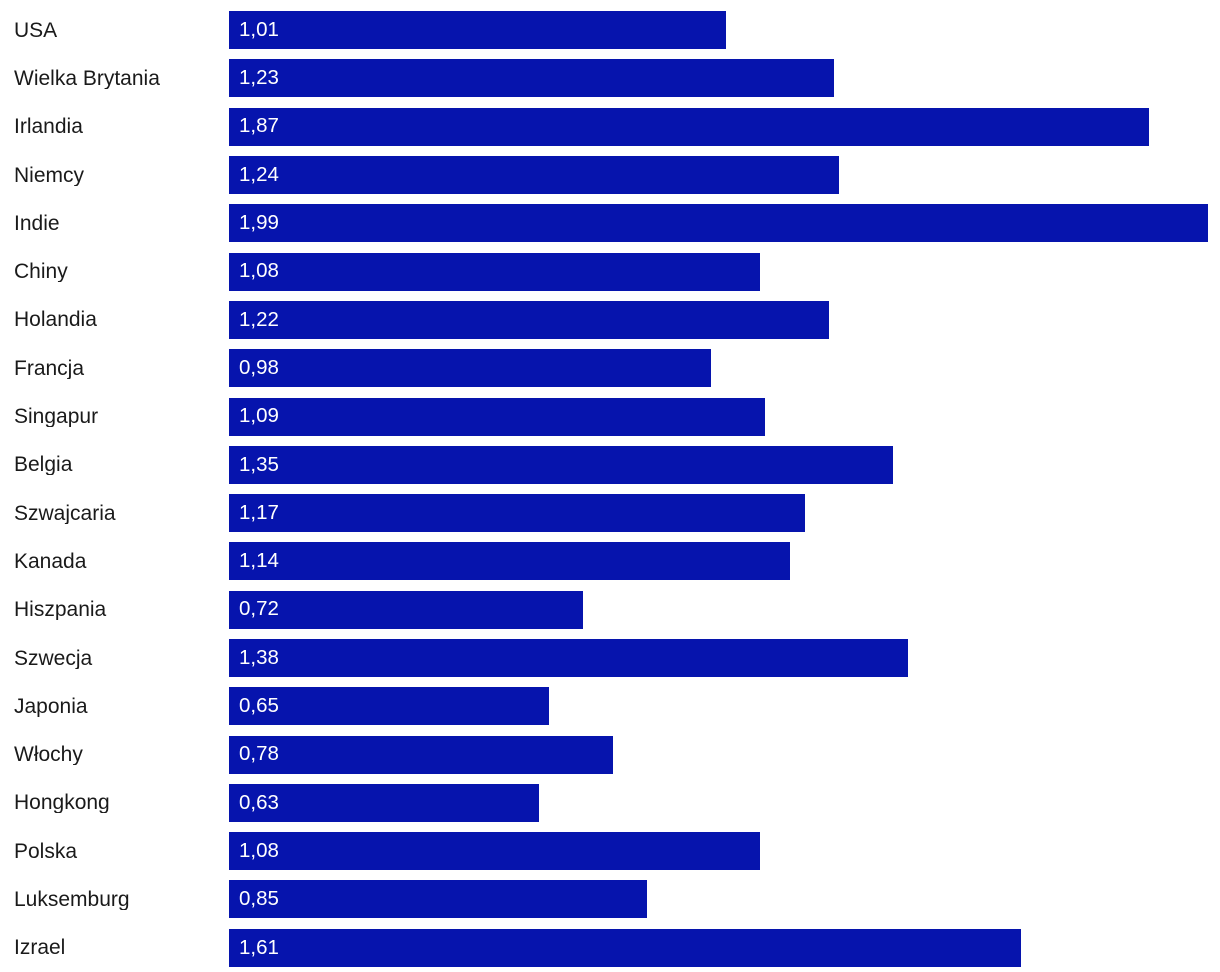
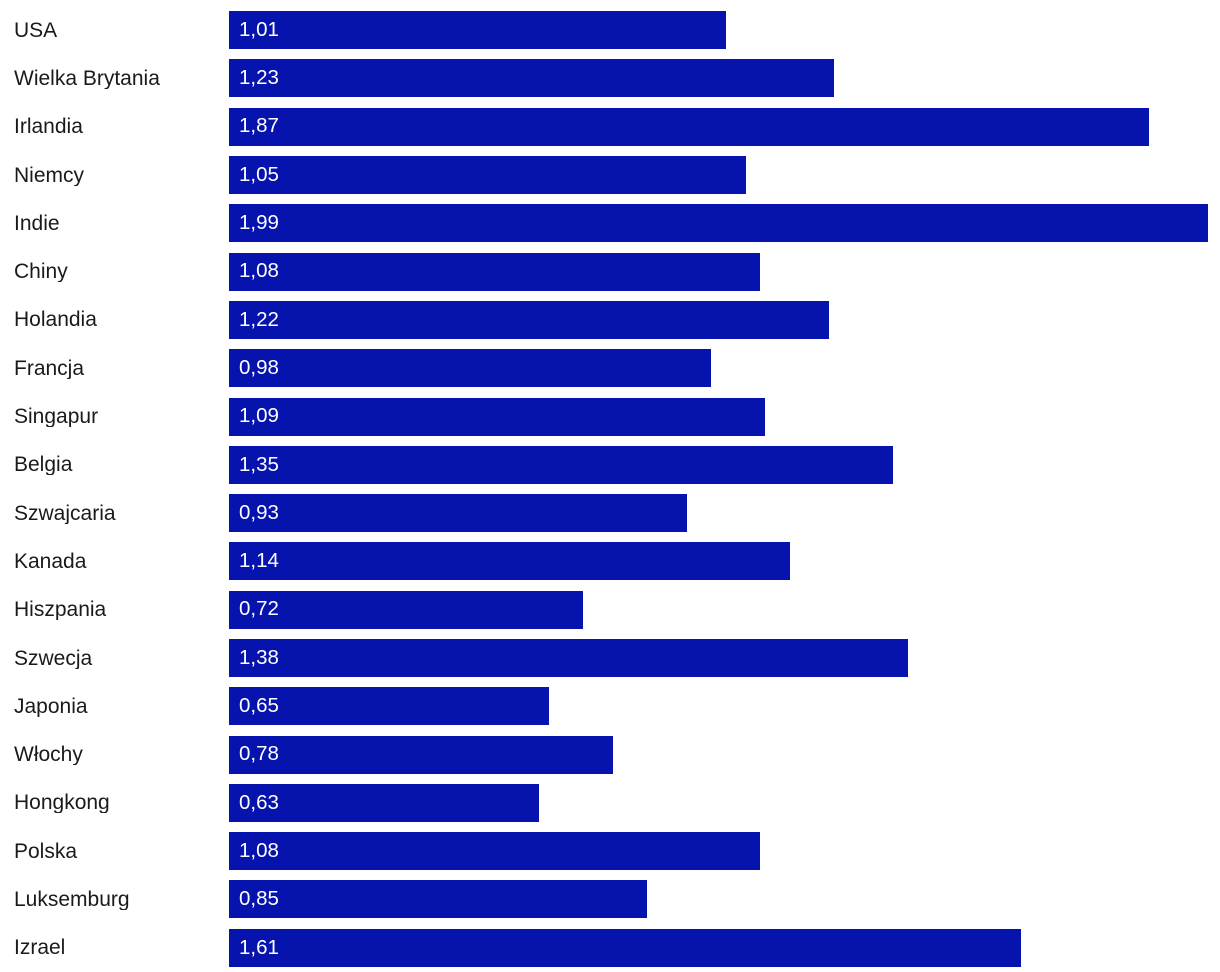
Niemcy: 1,24 -> 1,05
Szwajcaria: 1,17 -> 0,93
